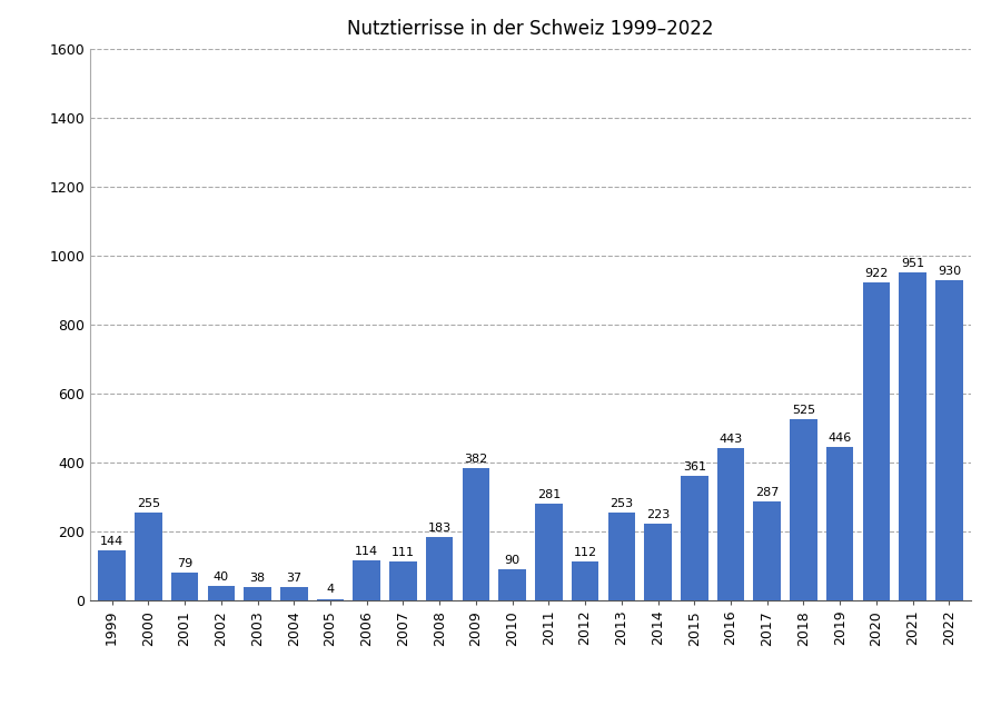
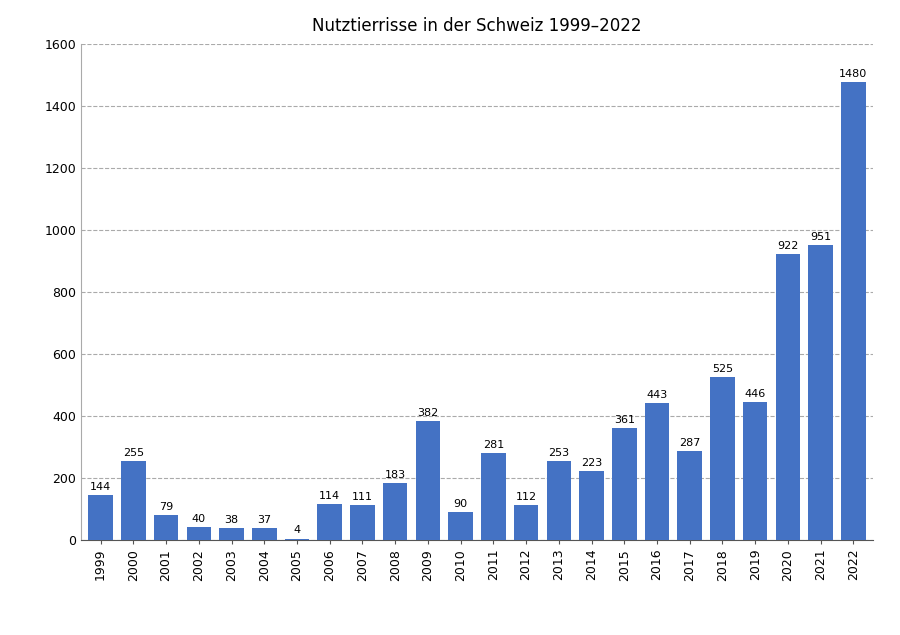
2022: 930 -> 1480
